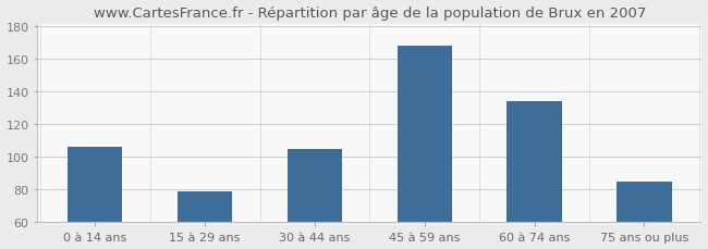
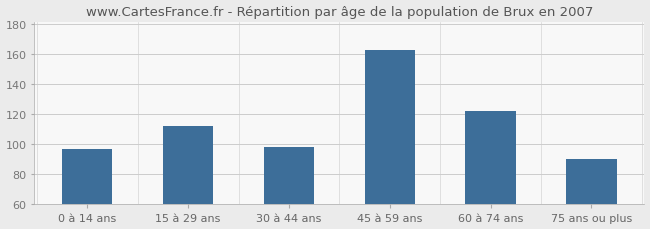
0 à 14 ans: 106 -> 97
15 à 29 ans: 79 -> 112
30 à 44 ans: 105 -> 98
45 à 59 ans: 168 -> 163
60 à 74 ans: 134 -> 122
75 ans ou plus: 85 -> 90
